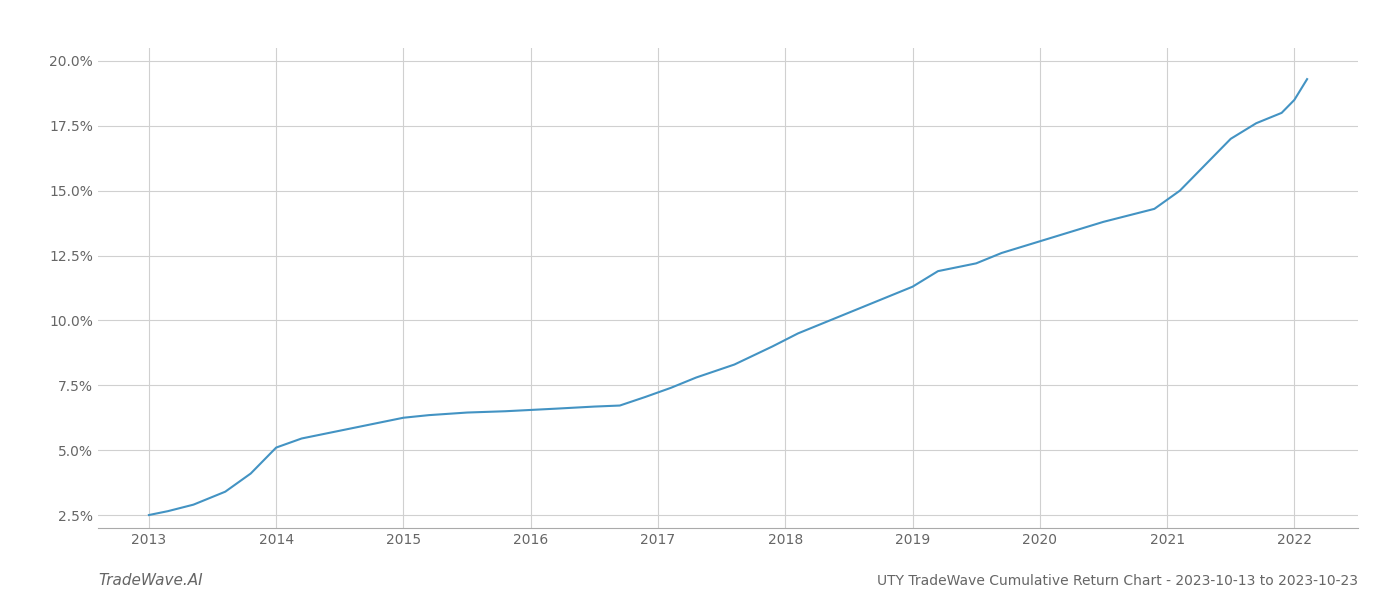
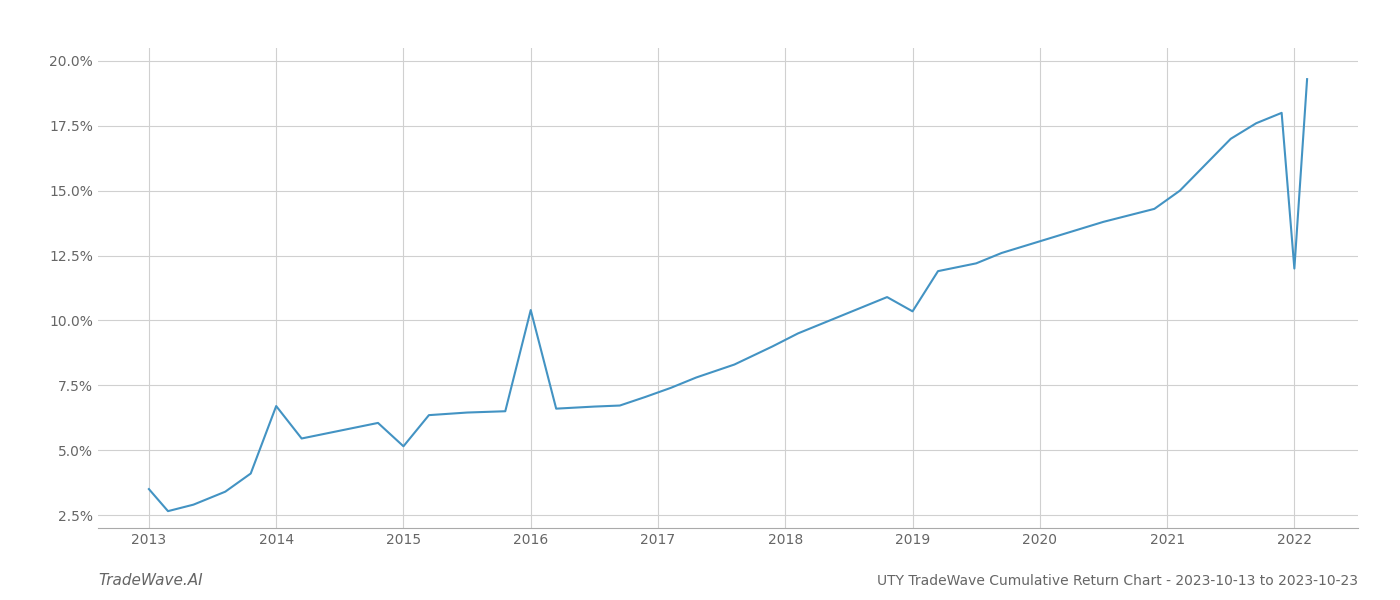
2013: 2.50% -> 3.50%
2014: 5.10% -> 6.70%
2015: 6.25% -> 5.15%
2016: 6.55% -> 10.40%
2019: 11.30% -> 10.35%
2022: 18.50% -> 12.00%
